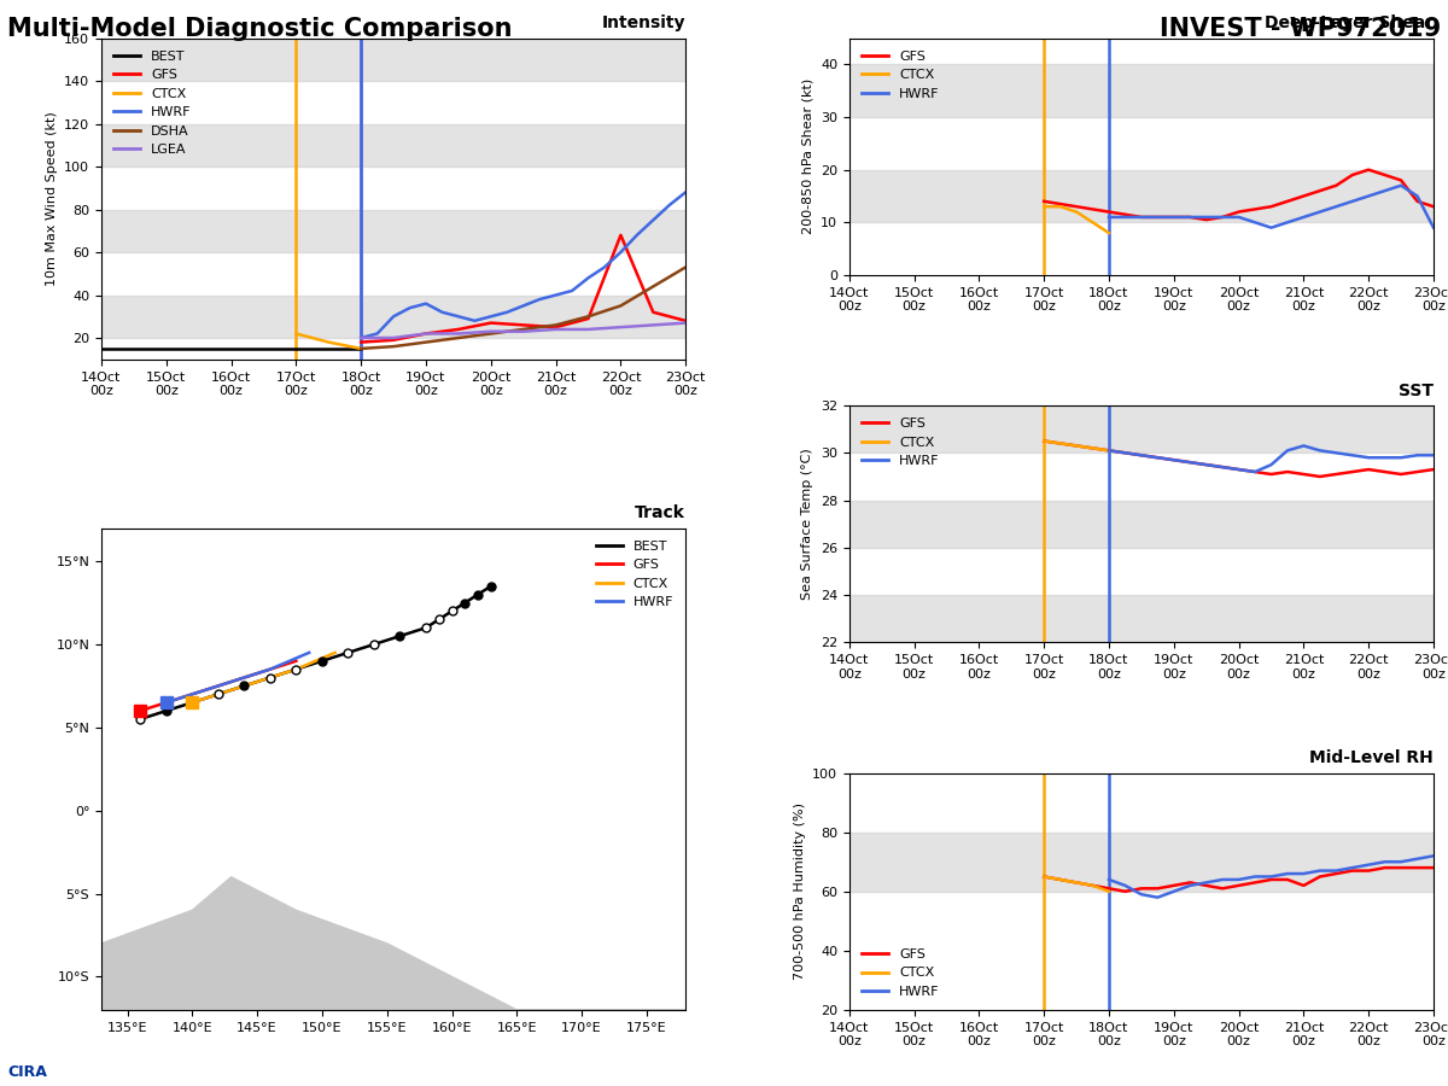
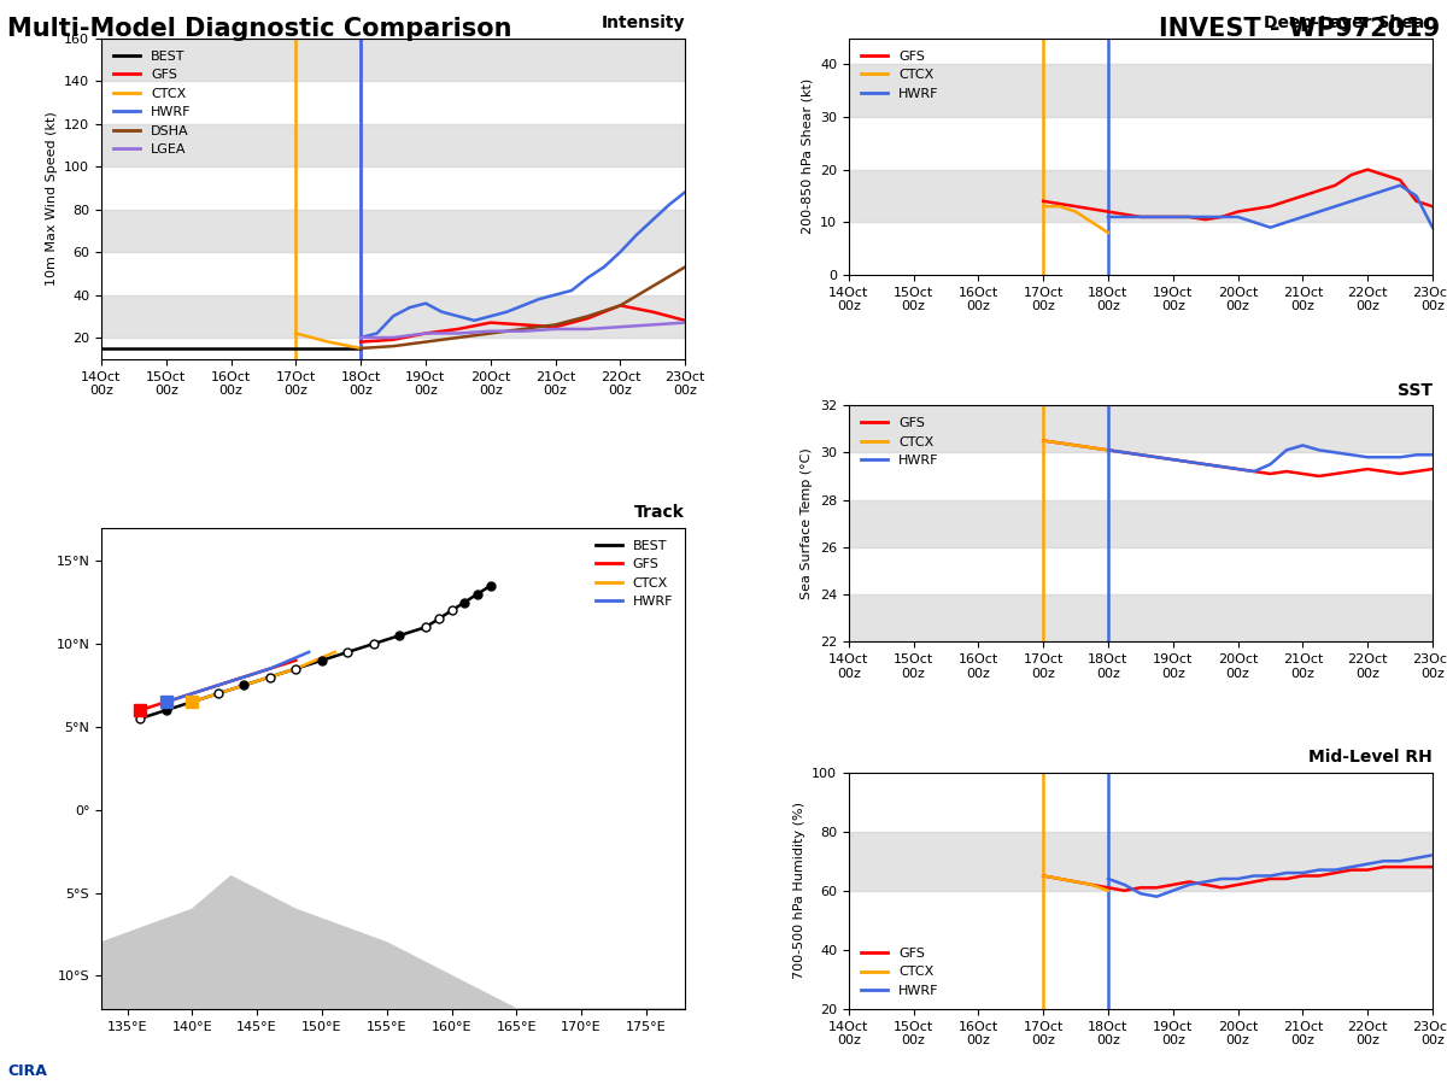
Intensity/GFS/22Oct 00z: 68 -> 35
Mid-Level RH/GFS/21Oct 00z: 62 -> 65
